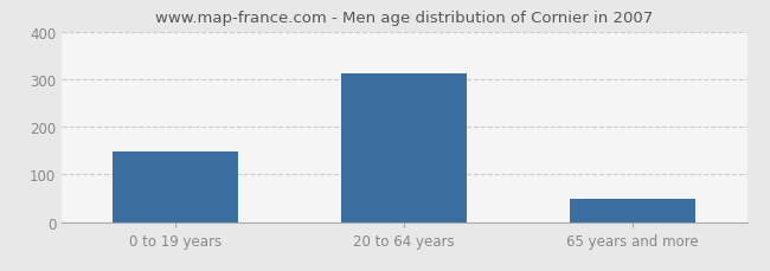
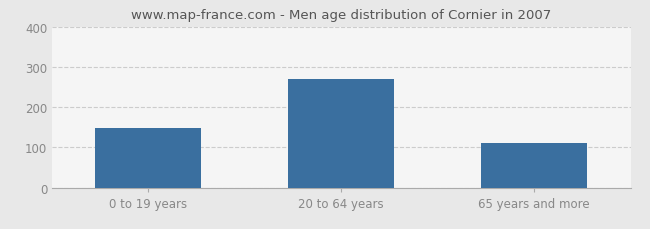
20 to 64 years: 312 -> 270
65 years and more: 48 -> 110
